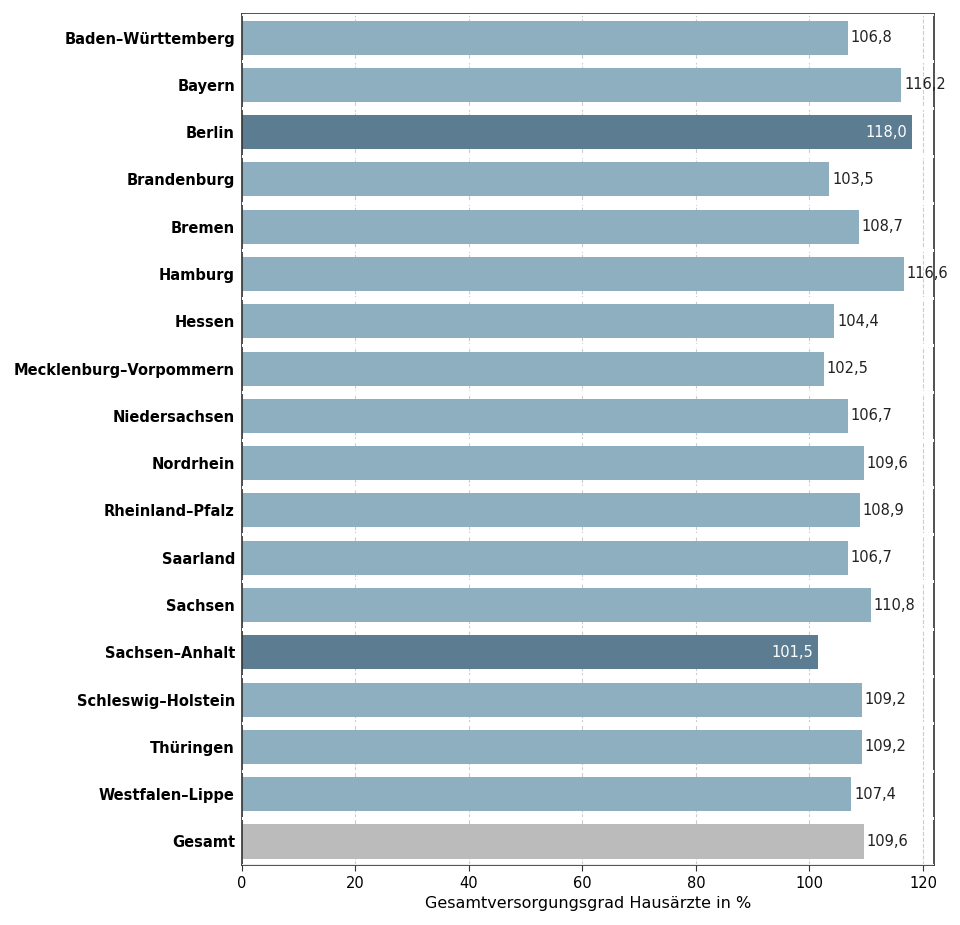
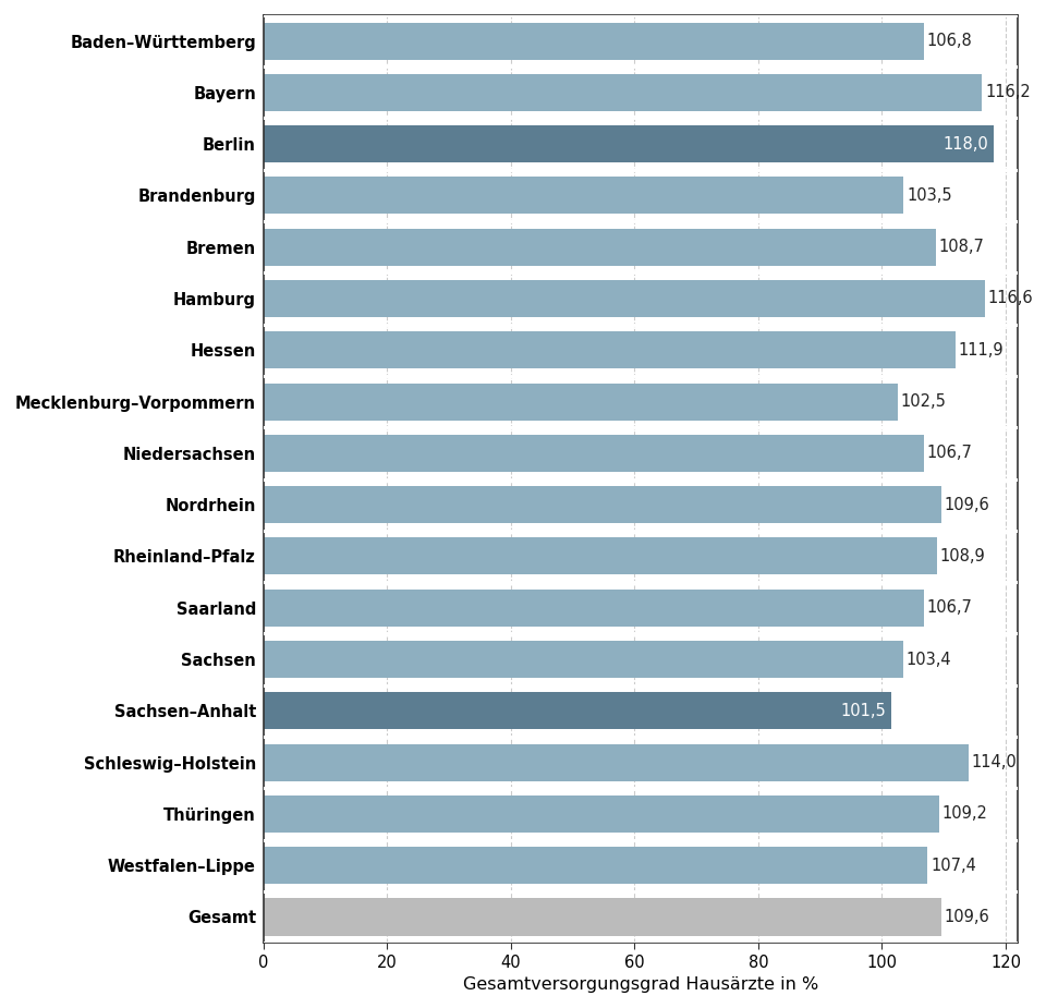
Hessen: 104,4 -> 111,9
Sachsen: 110,8 -> 103,4
Schleswig–Holstein: 109,2 -> 114,0
